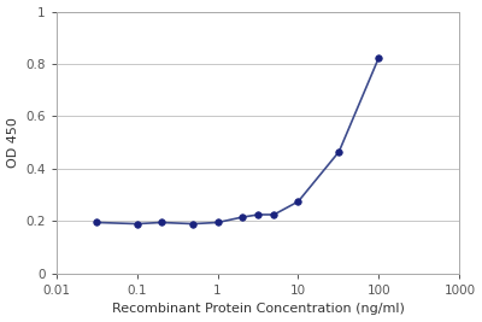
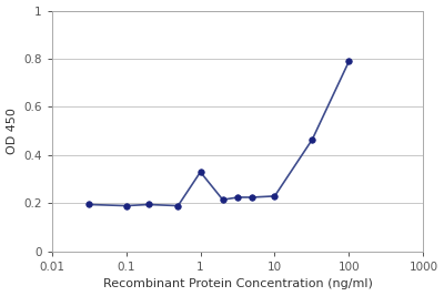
1: 0.195 -> 0.330
10: 0.275 -> 0.230
100: 0.825 -> 0.790
